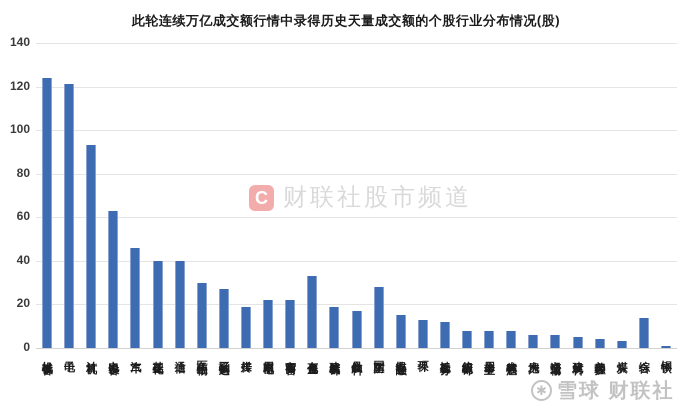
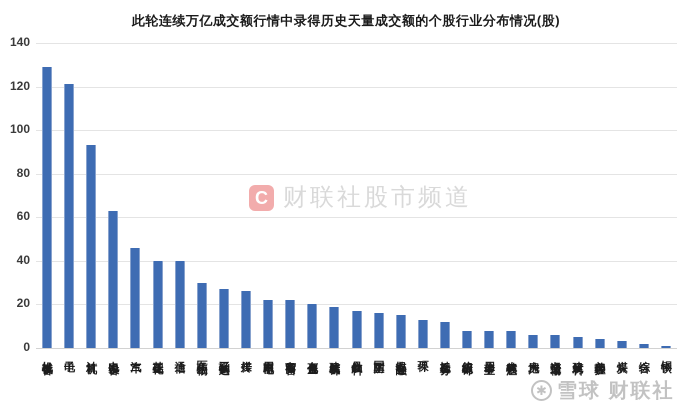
机械设备: 124 -> 129
传媒: 19 -> 26
有色金属: 33 -> 20
国防军工: 28 -> 16
综合: 14 -> 2
